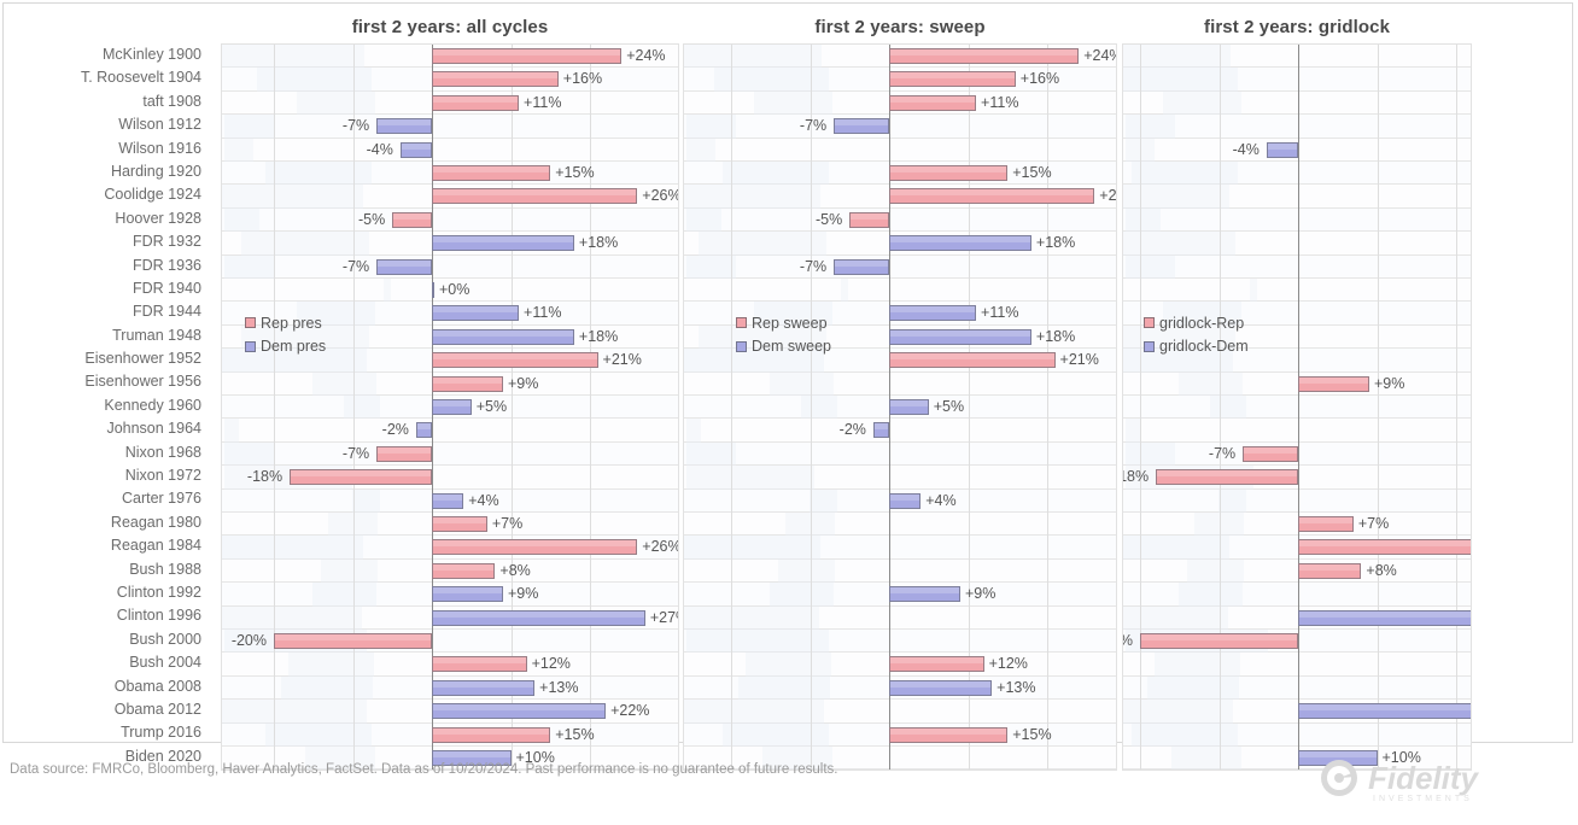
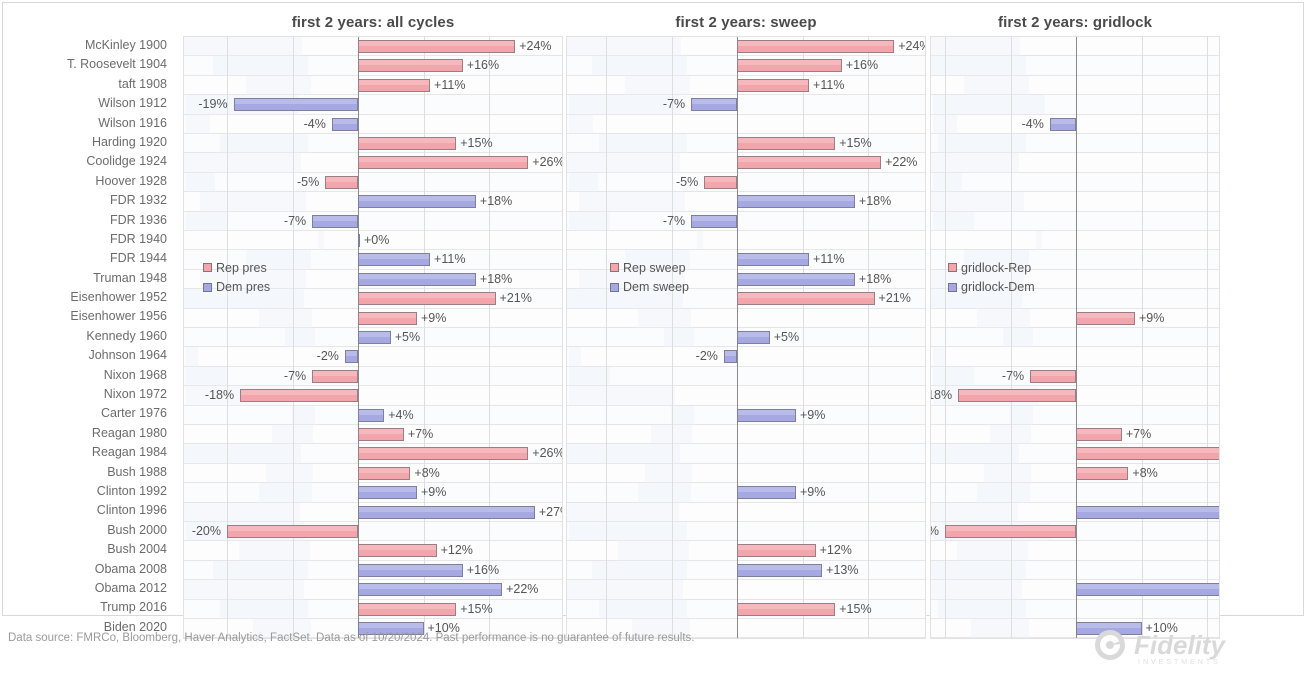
first 2 years: all cycles/Wilson 1912: -7% -> -19%
first 2 years: sweep/Coolidge 1924: +26% -> +22%
first 2 years: sweep/Carter 1976: +4% -> +9%
first 2 years: gridlock/Clinton 1996: +27% -> +23%
first 2 years: all cycles/Obama 2008: +13% -> +16%
